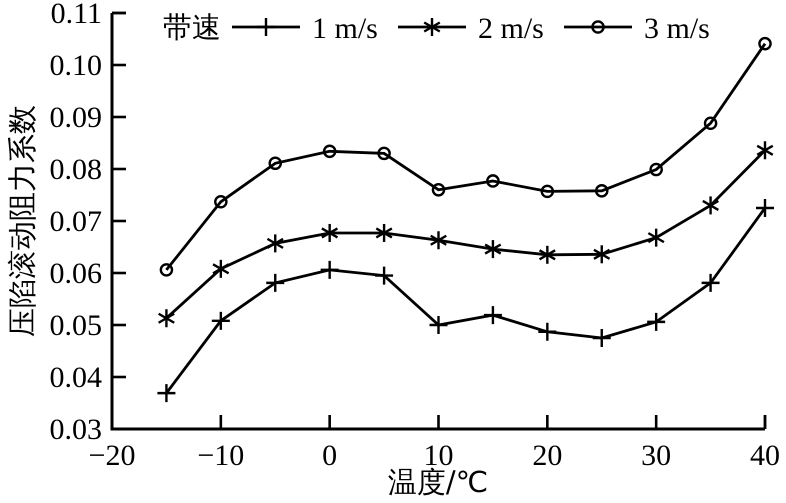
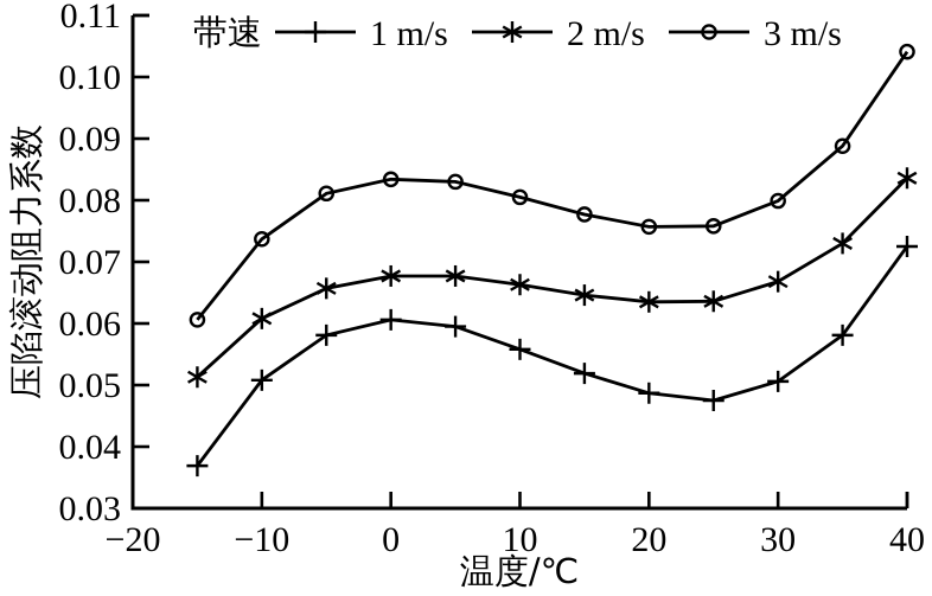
1 m/s/10: 0.050 -> 0.056
3 m/s/10: 0.076 -> 0.081
